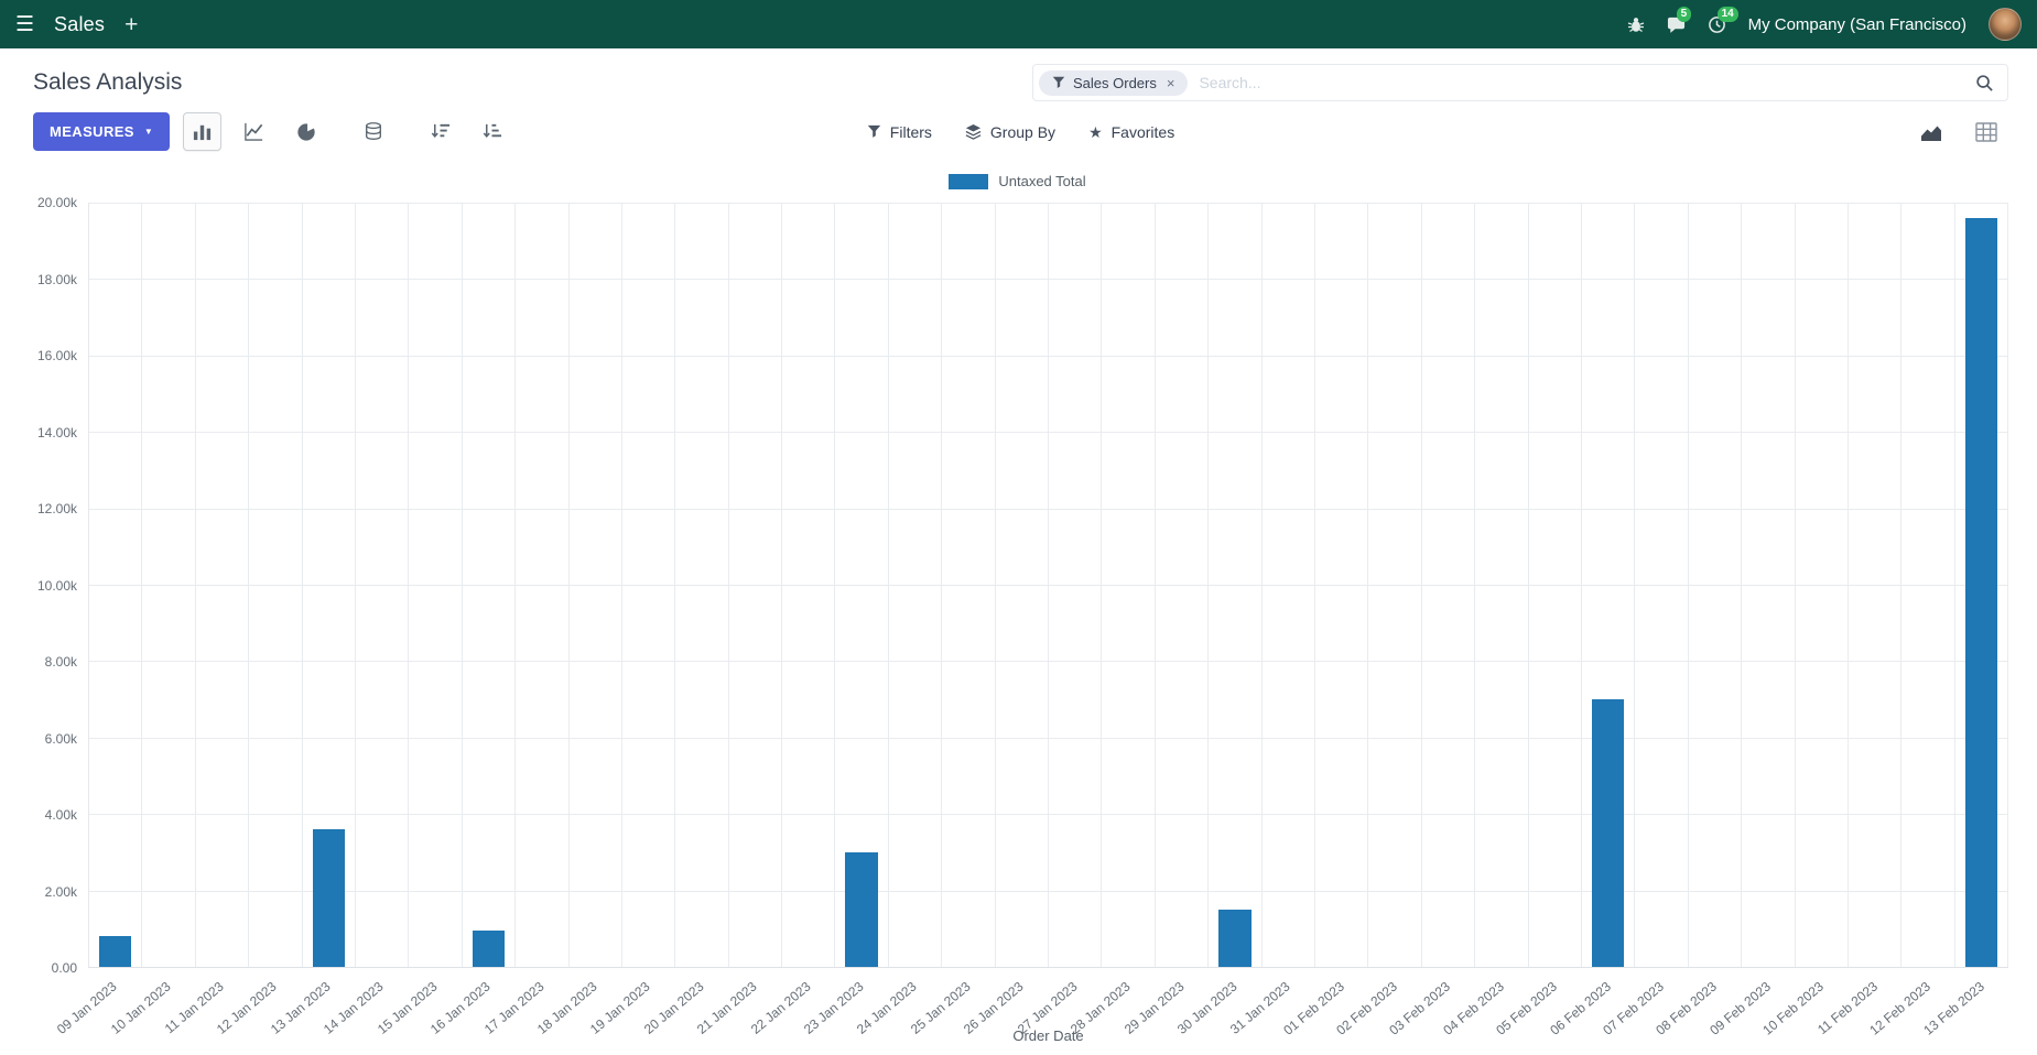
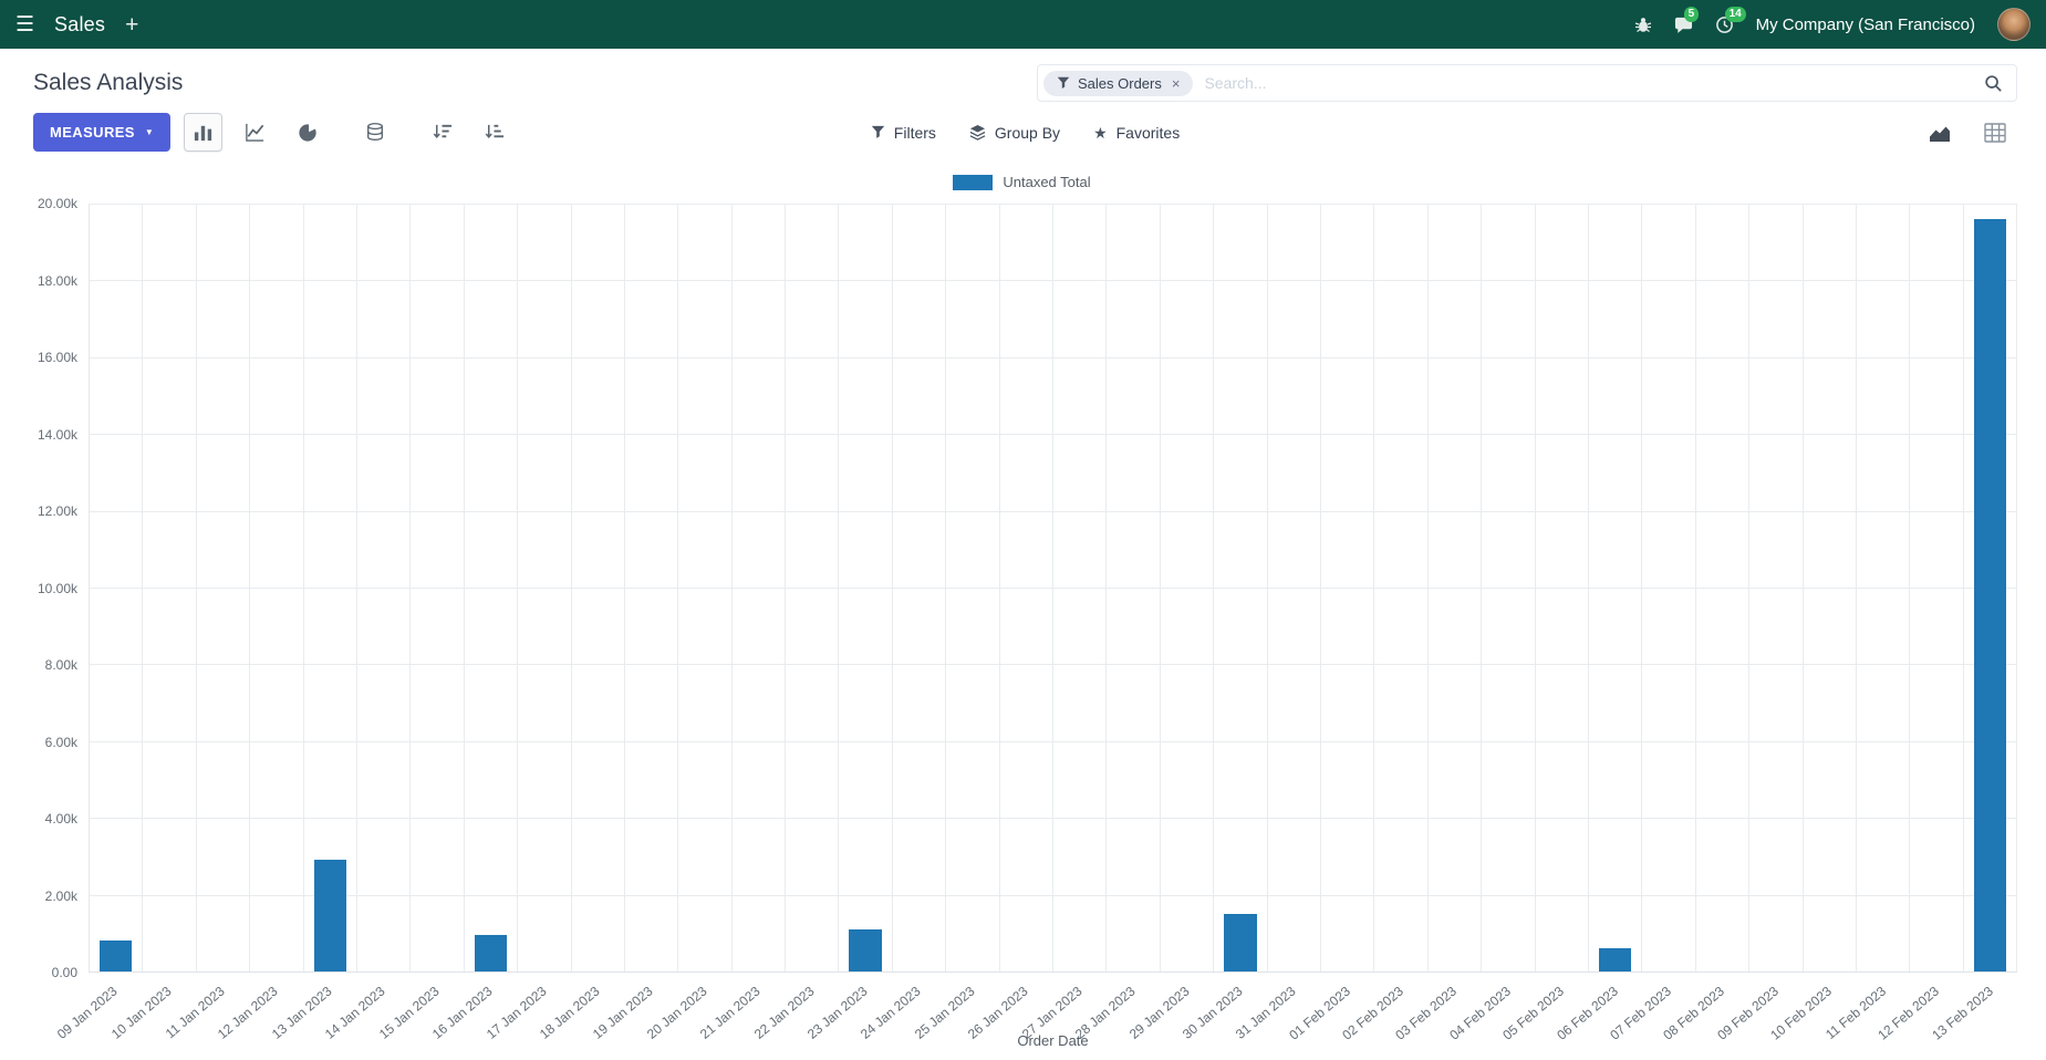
13 Jan 2023: 3.6k -> 2.9k
23 Jan 2023: 3.0k -> 1.1k
06 Feb 2023: 7.0k -> 0.6k
